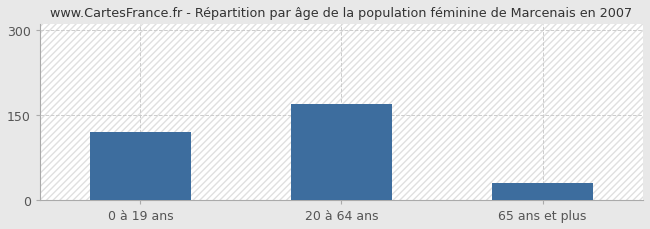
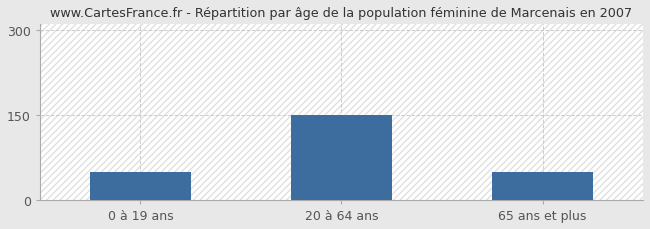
0 à 19 ans: 120 -> 50
20 à 64 ans: 170 -> 150
65 ans et plus: 30 -> 50
